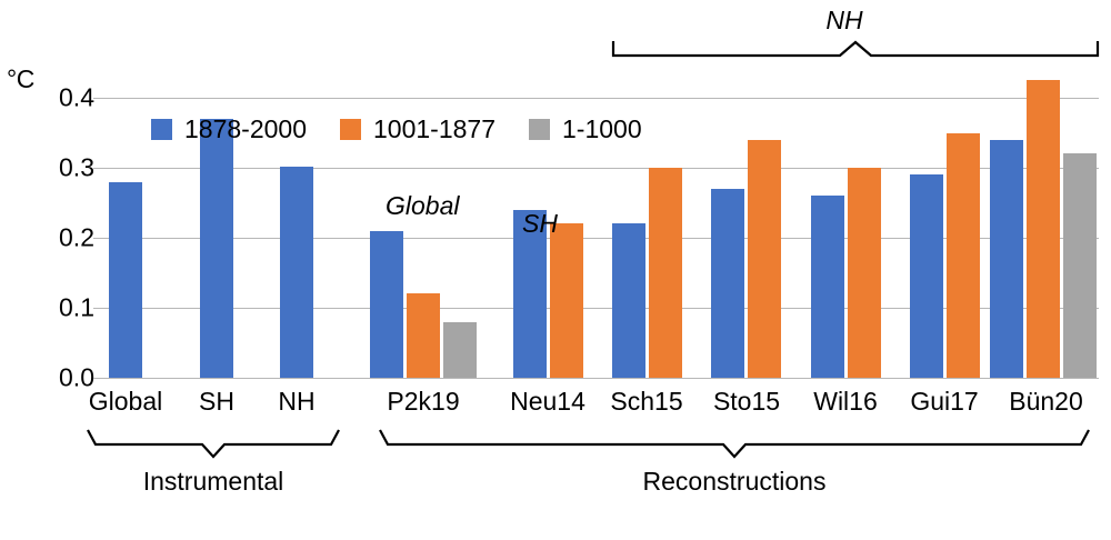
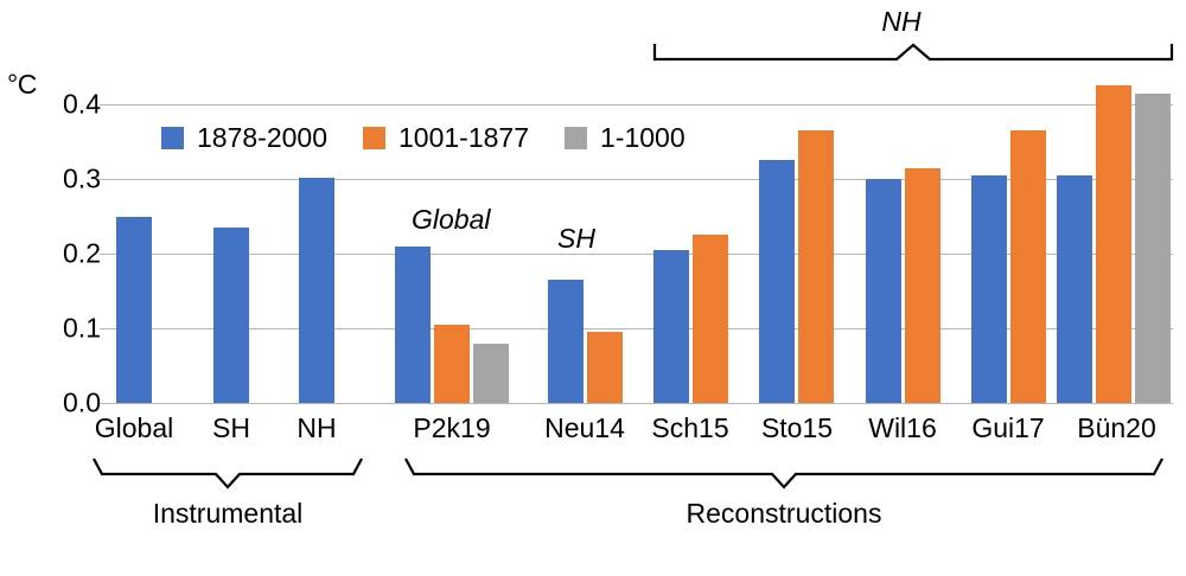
1878-2000/Global: 0.28 -> 0.25
1878-2000/SH: 0.37 -> 0.23
1001-1877/P2k19: 0.12 -> 0.10
1878-2000/Neu14: 0.24 -> 0.17
1001-1877/Neu14: 0.22 -> 0.10
1878-2000/Sch15: 0.22 -> 0.20
1001-1877/Sch15: 0.30 -> 0.23
1878-2000/Sto15: 0.27 -> 0.33
1001-1877/Sto15: 0.34 -> 0.36
1878-2000/Wil16: 0.26 -> 0.30
1001-1877/Wil16: 0.30 -> 0.32
1878-2000/Gui17: 0.29 -> 0.30
1001-1877/Gui17: 0.35 -> 0.36
1878-2000/Bün20: 0.34 -> 0.30
1-1000/Bün20: 0.32 -> 0.41
